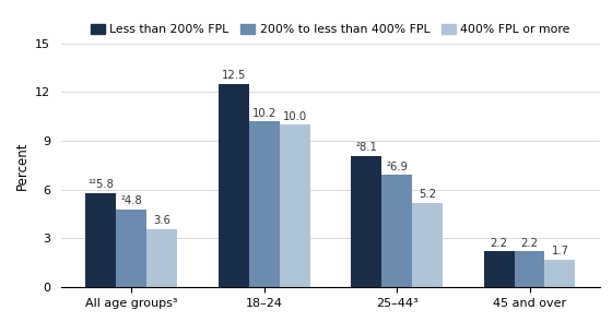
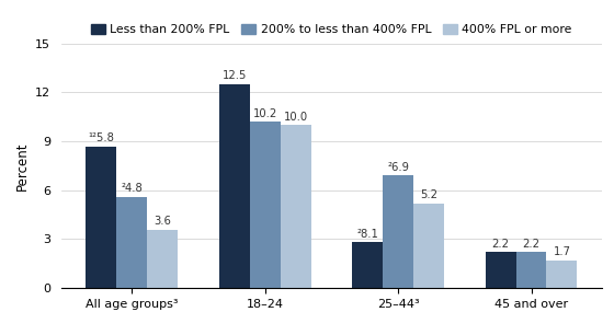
Less than 200% FPL/All age groups³: 5.8 -> 8.7
200% to less than 400% FPL/All age groups³: 4.8 -> 5.6
Less than 200% FPL/25–44³: 8.1 -> 2.8
